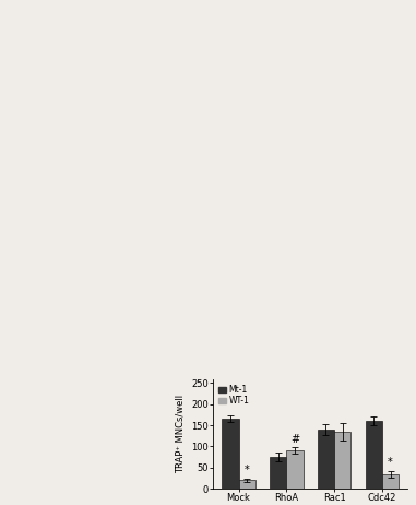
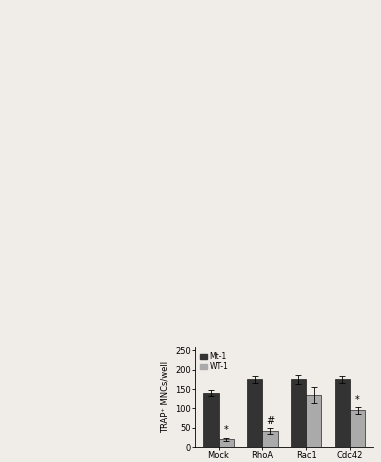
Mt-1/Mock: 165 -> 140
Mt-1/RhoA: 75 -> 175
WT-1/RhoA: 90 -> 42
Mt-1/Rac1: 140 -> 175
Mt-1/Cdc42: 160 -> 175
WT-1/Cdc42: 35 -> 95
